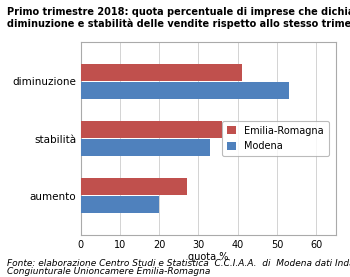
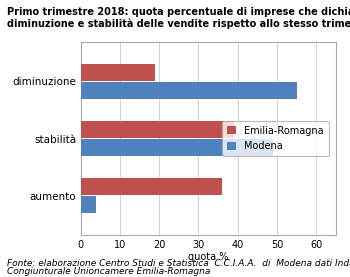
Emilia-Romagna/diminuzione: 41 -> 19
Modena/diminuzione: 53 -> 55
Emilia-Romagna/stabilità: 36 -> 39
Modena/stabilità: 33 -> 49
Emilia-Romagna/aumento: 27 -> 36
Modena/aumento: 20 -> 4
